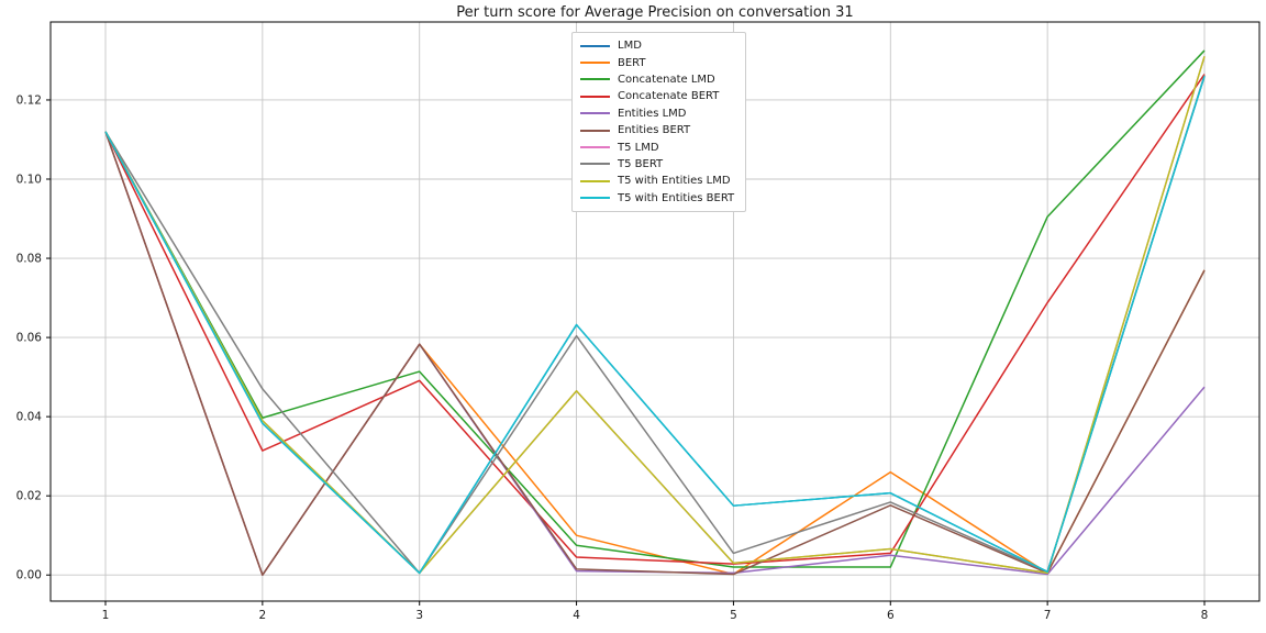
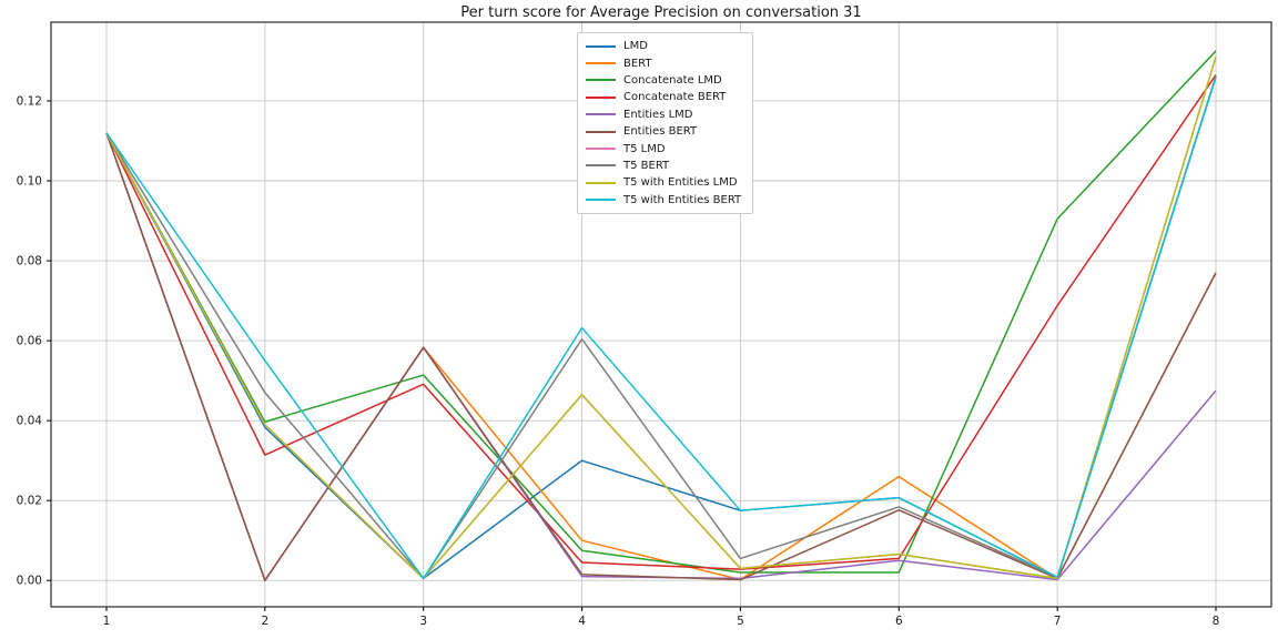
T5 with Entities BERT/2: 0.038 -> 0.055
LMD/4: 0.063 -> 0.030
